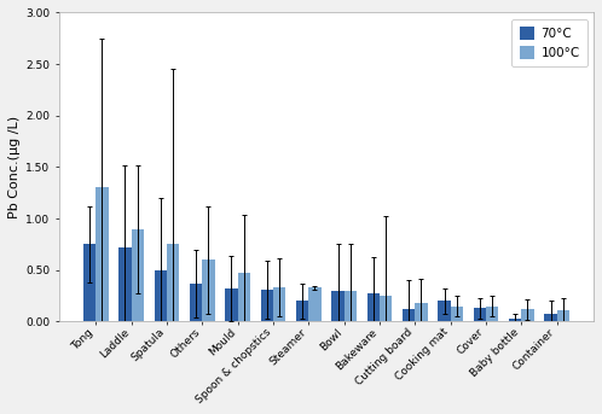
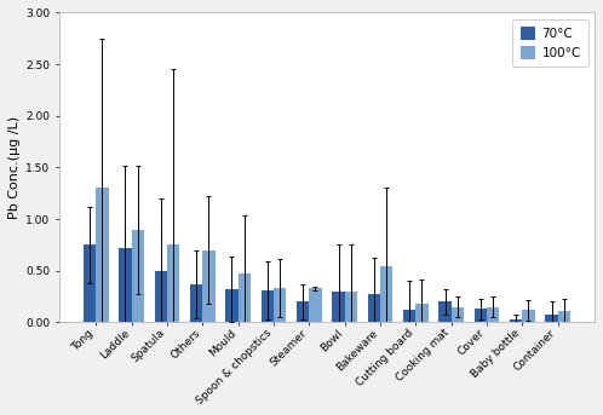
100°C/Others: 0.60 -> 0.70
100°C/Bakeware: 0.25 -> 0.54
